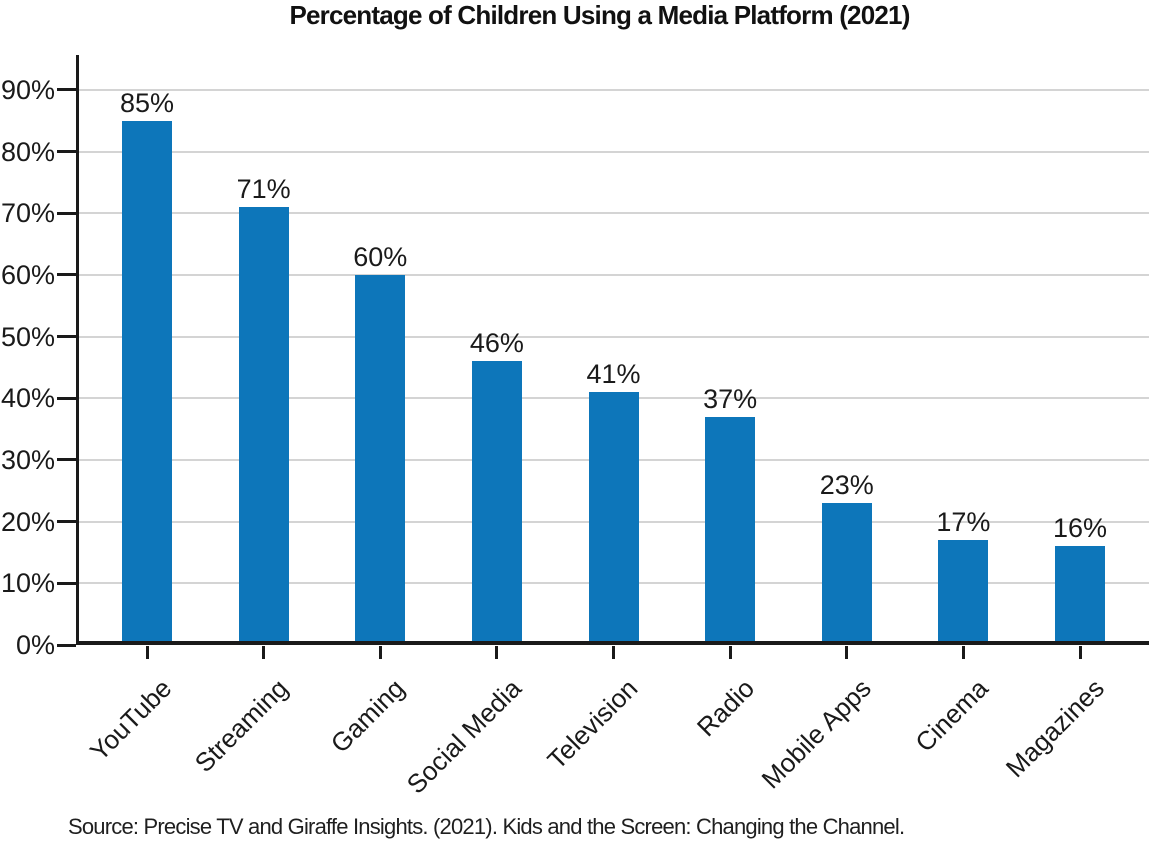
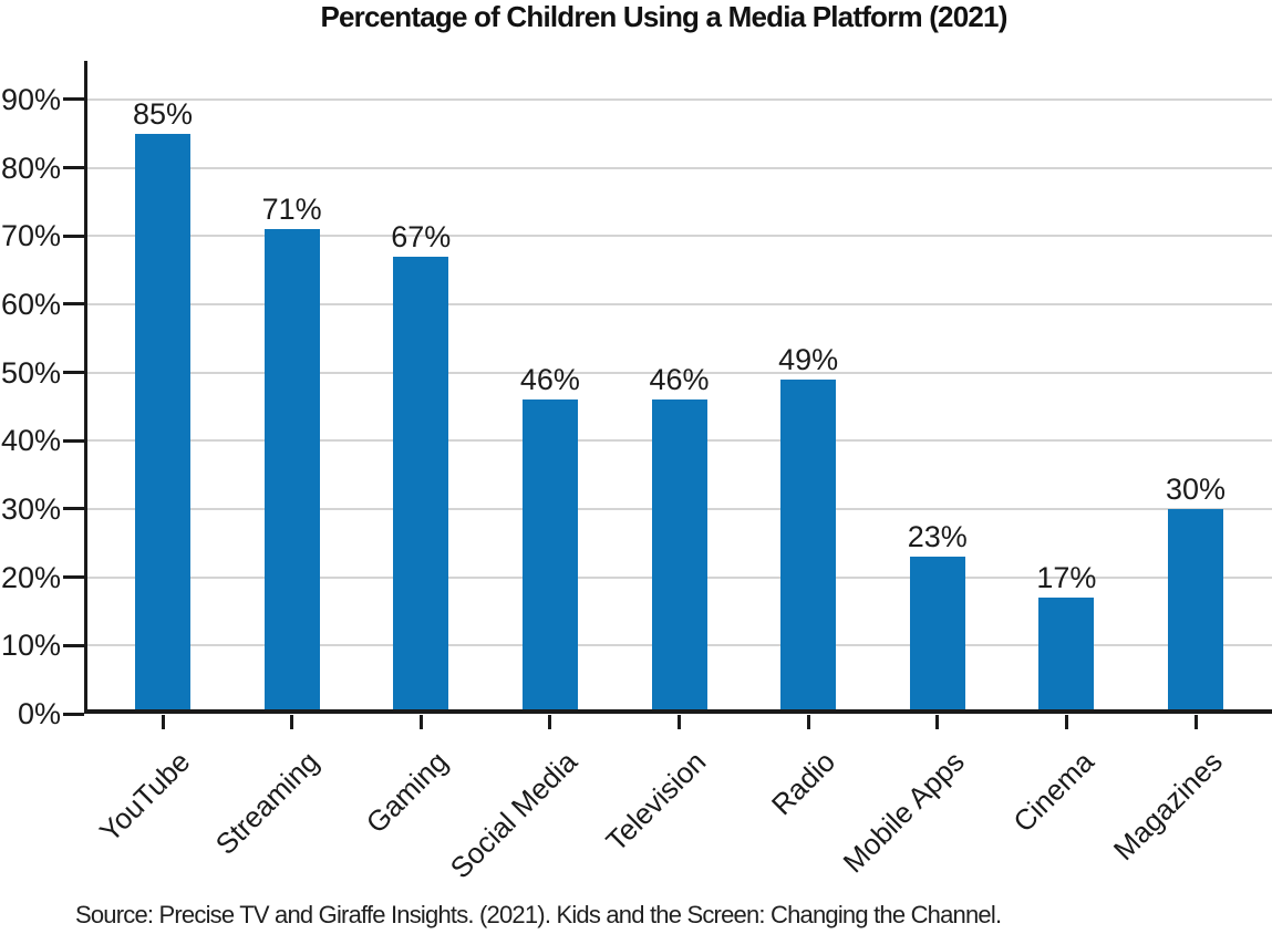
Gaming: 60% -> 67%
Television: 41% -> 46%
Radio: 37% -> 49%
Magazines: 16% -> 30%
